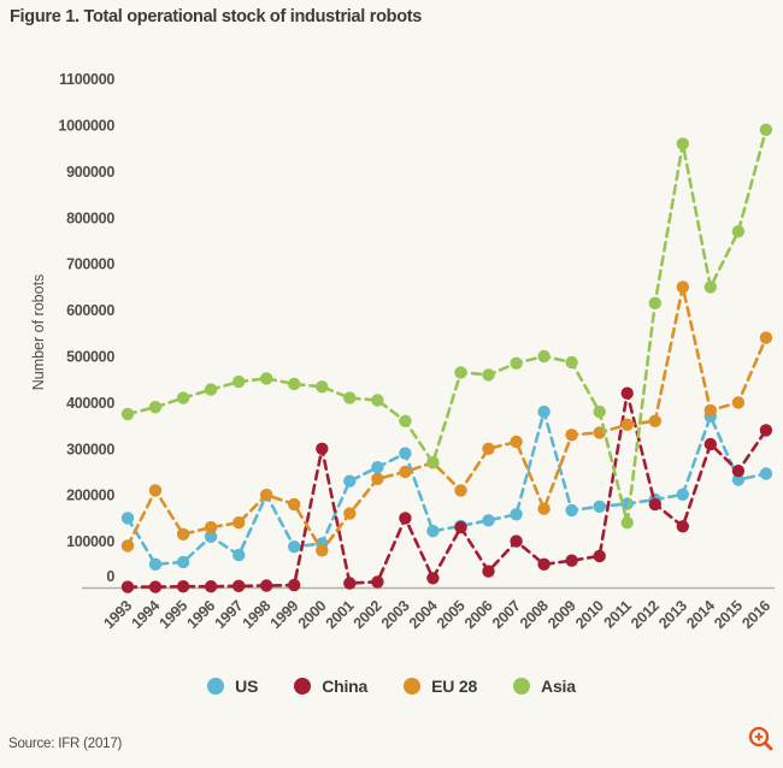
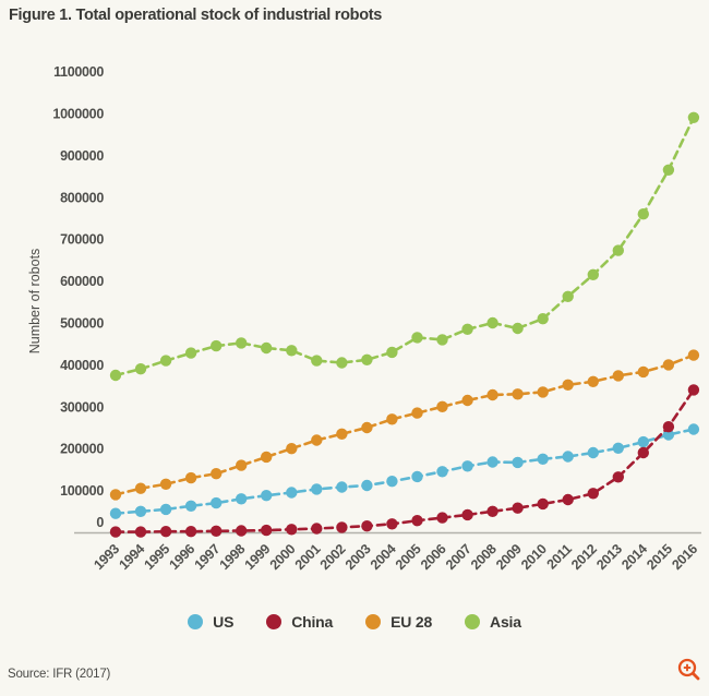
US/1993: 150000 -> 40000
EU 28/1994: 210000 -> 100000
US/1996: 110000 -> 60000
US/1998: 200000 -> 80000
EU 28/1998: 200000 -> 160000
China/2000: 300000 -> 10000
EU 28/2000: 80000 -> 200000
US/2001: 230000 -> 100000
EU 28/2001: 160000 -> 220000
US/2002: 260000 -> 110000
US/2003: 290000 -> 110000
China/2003: 150000 -> 20000
Asia/2003: 360000 -> 410000
Asia/2004: 270000 -> 430000
China/2005: 130000 -> 30000
EU 28/2005: 210000 -> 280000
China/2007: 100000 -> 40000
US/2008: 380000 -> 170000
EU 28/2008: 170000 -> 330000
Asia/2010: 380000 -> 510000
China/2011: 420000 -> 80000
Asia/2011: 140000 -> 560000
China/2012: 180000 -> 90000
EU 28/2013: 650000 -> 370000
Asia/2013: 960000 -> 670000
US/2014: 370000 -> 220000
China/2014: 310000 -> 190000
Asia/2014: 650000 -> 760000
Asia/2015: 770000 -> 860000
EU 28/2016: 540000 -> 420000
